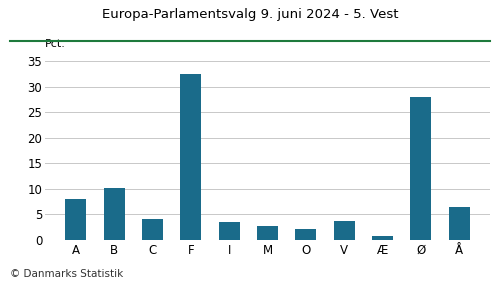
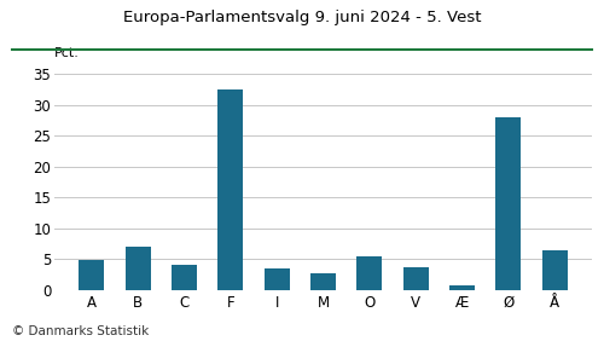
A: 7.9 -> 4.8
B: 10.2 -> 7.0
O: 2.0 -> 5.4
